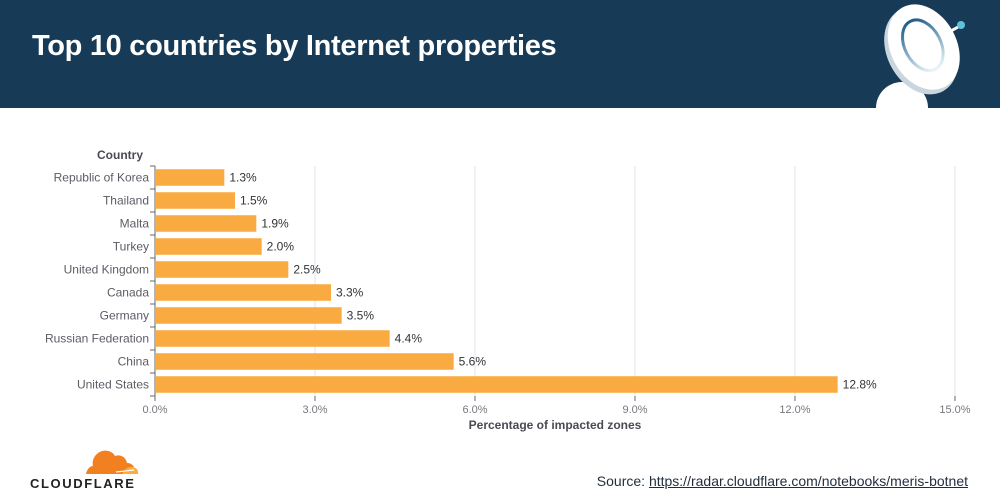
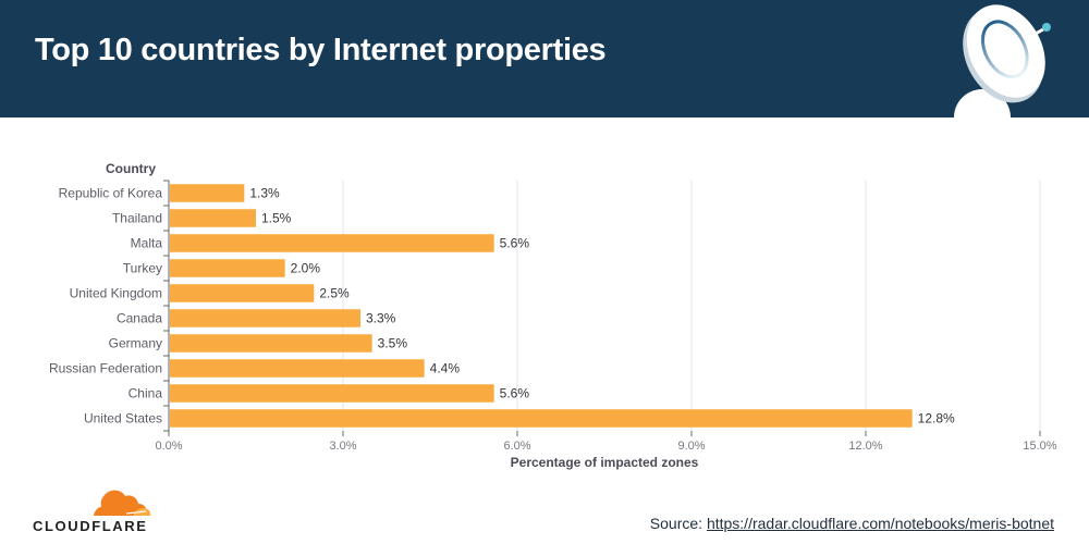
Malta: 1.9% -> 5.6%
